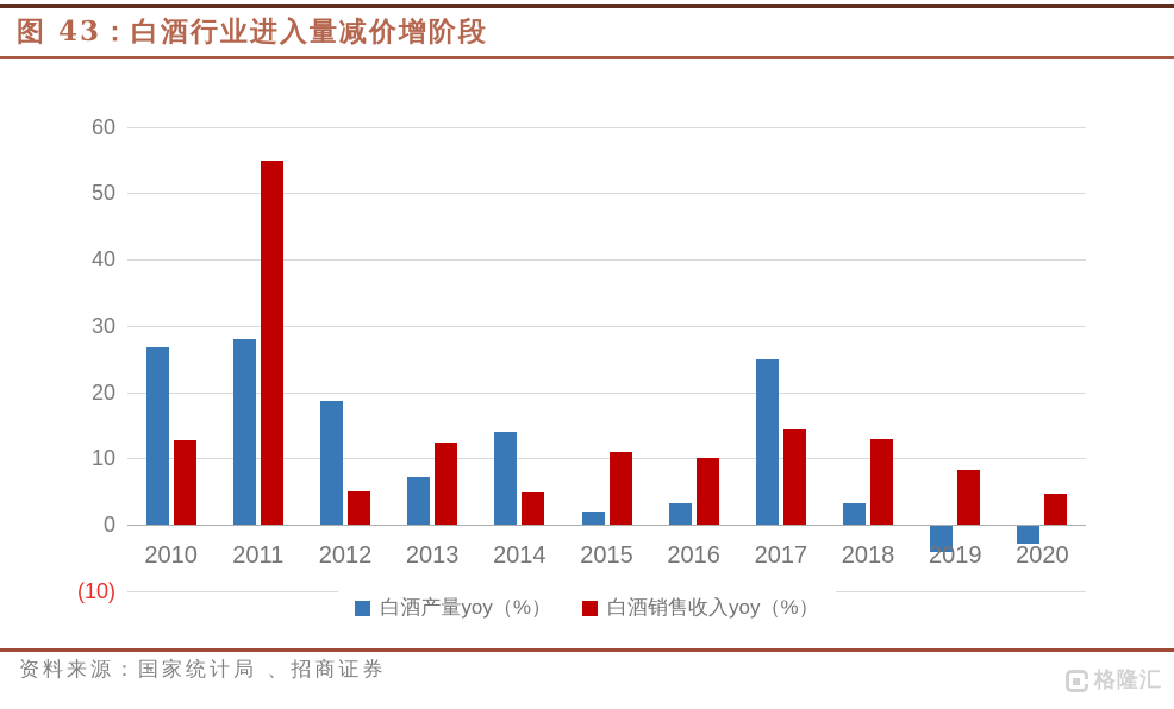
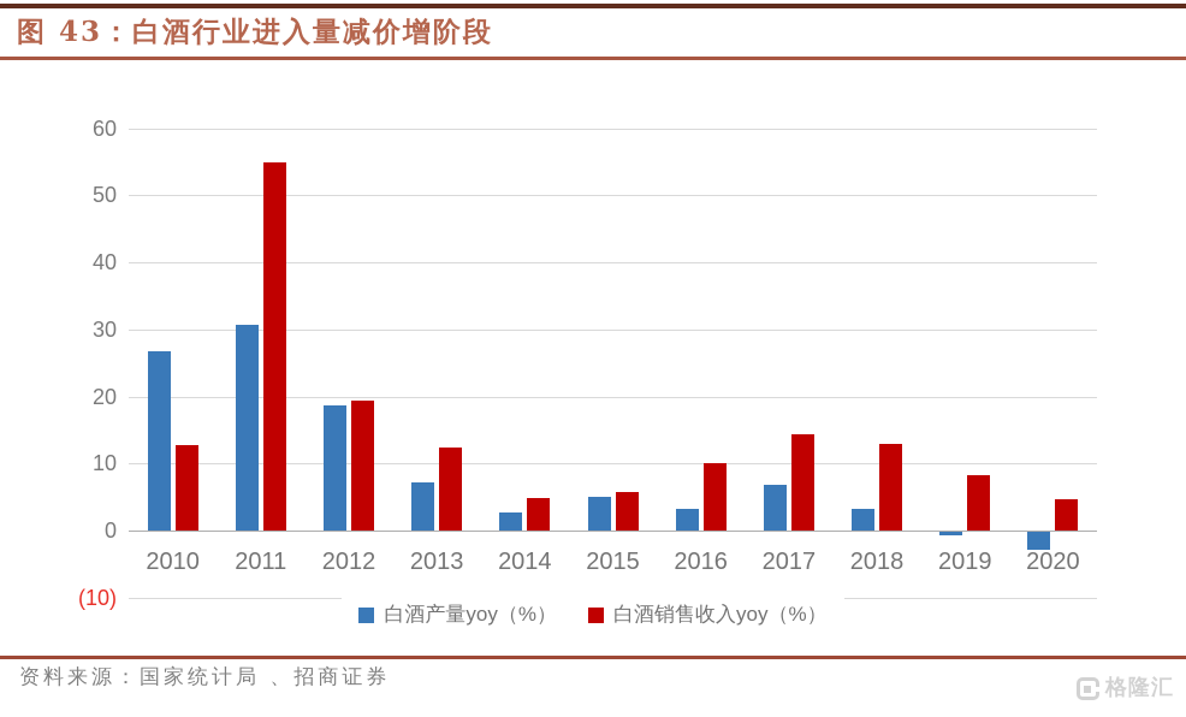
白酒产量yoy（%）/2011: 28 -> 31
白酒销售收入yoy（%）/2012: 5 -> 19
白酒产量yoy（%）/2014: 14 -> 3
白酒产量yoy（%）/2015: 2 -> 5
白酒销售收入yoy（%）/2015: 11 -> 6
白酒产量yoy（%）/2017: 25 -> 7
白酒产量yoy（%）/2019: -4 -> -1
